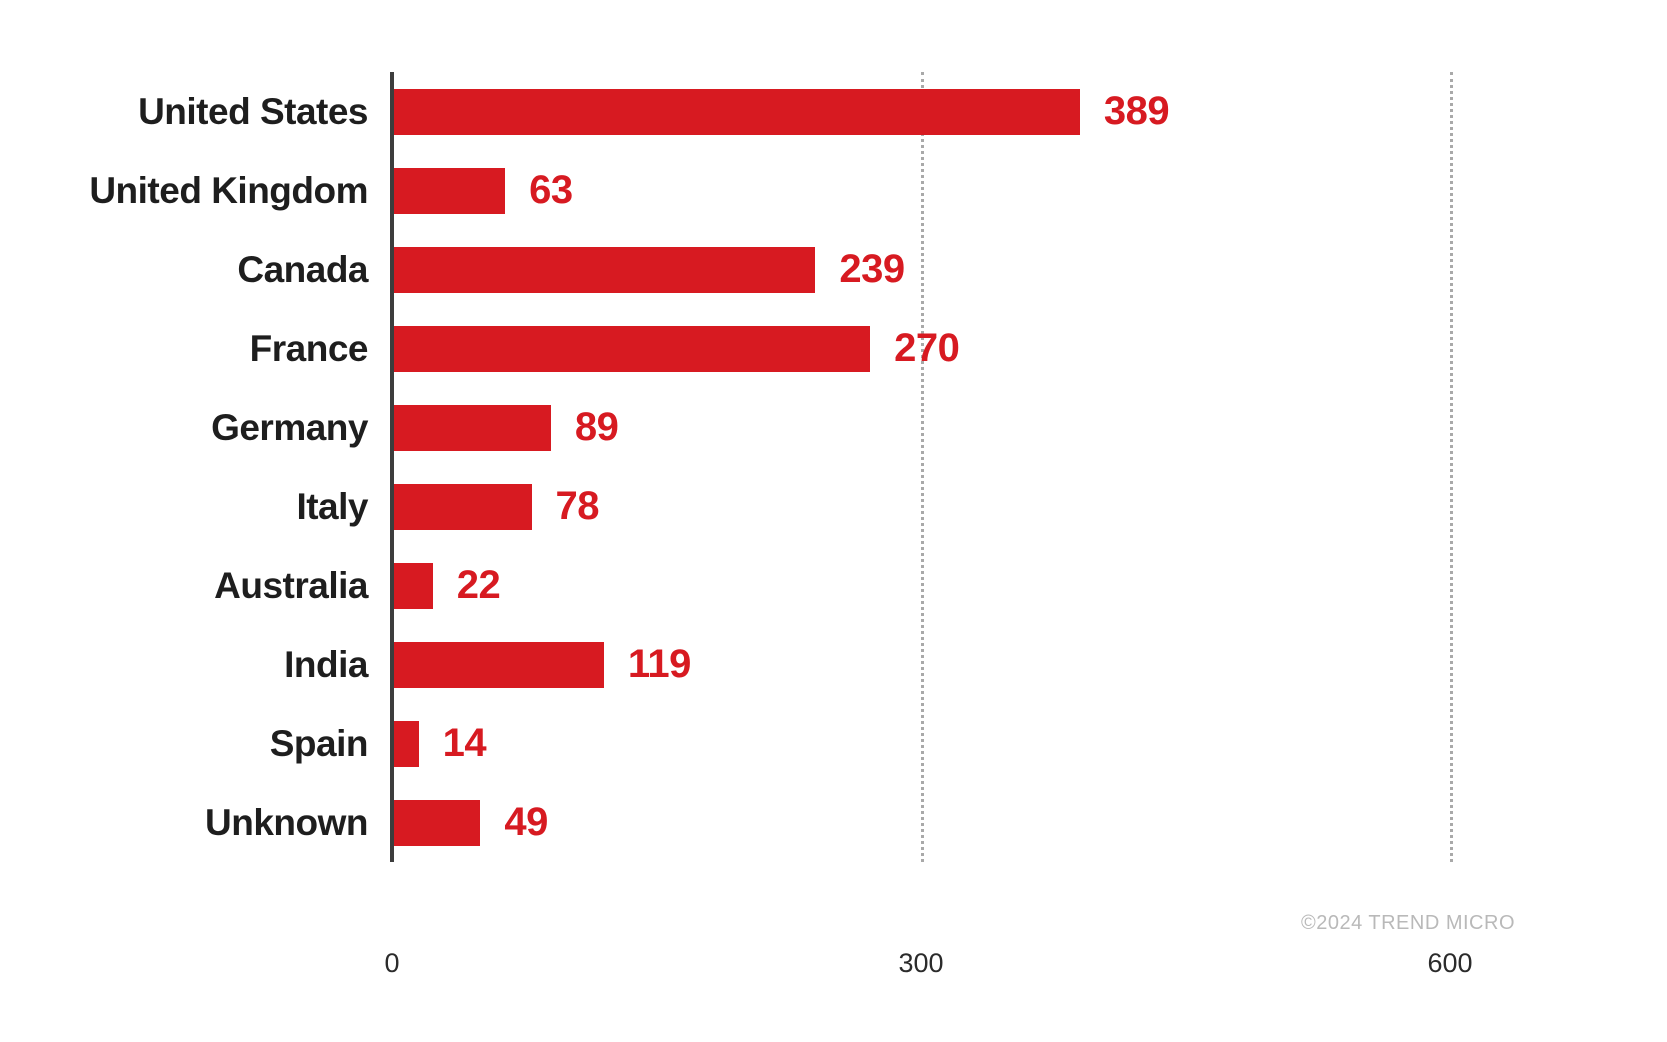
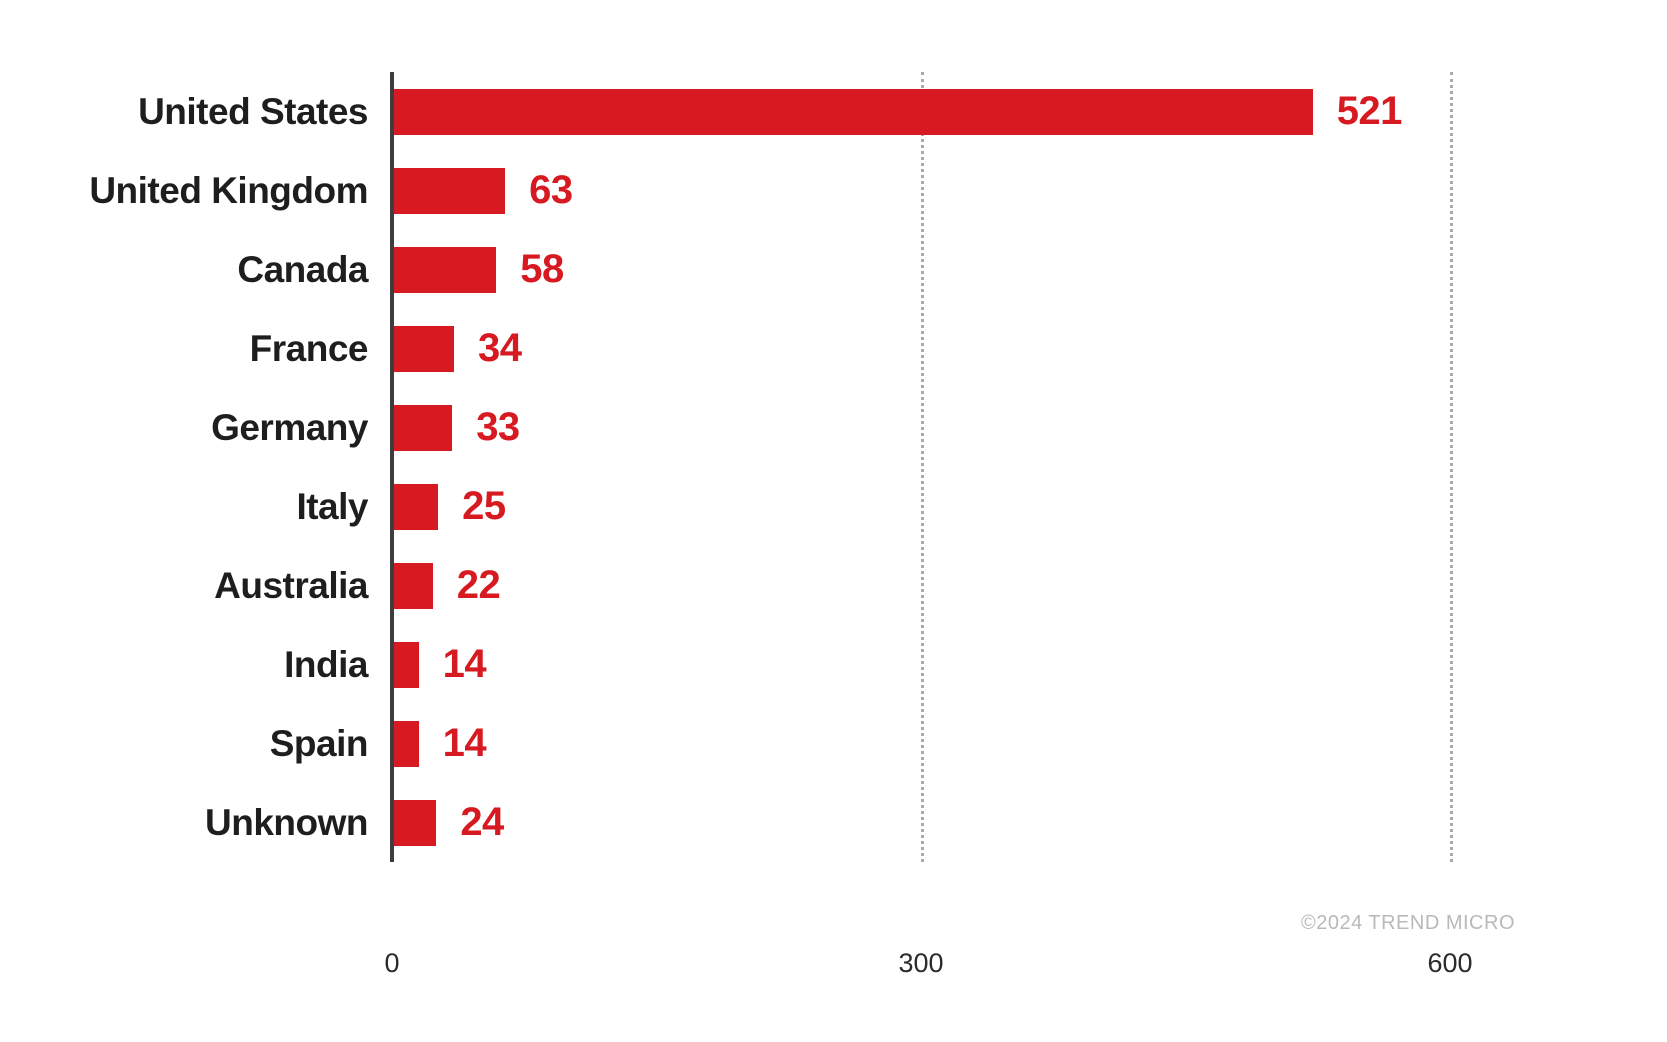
United States: 389 -> 521
Canada: 239 -> 58
France: 270 -> 34
Germany: 89 -> 33
Italy: 78 -> 25
India: 119 -> 14
Unknown: 49 -> 24
